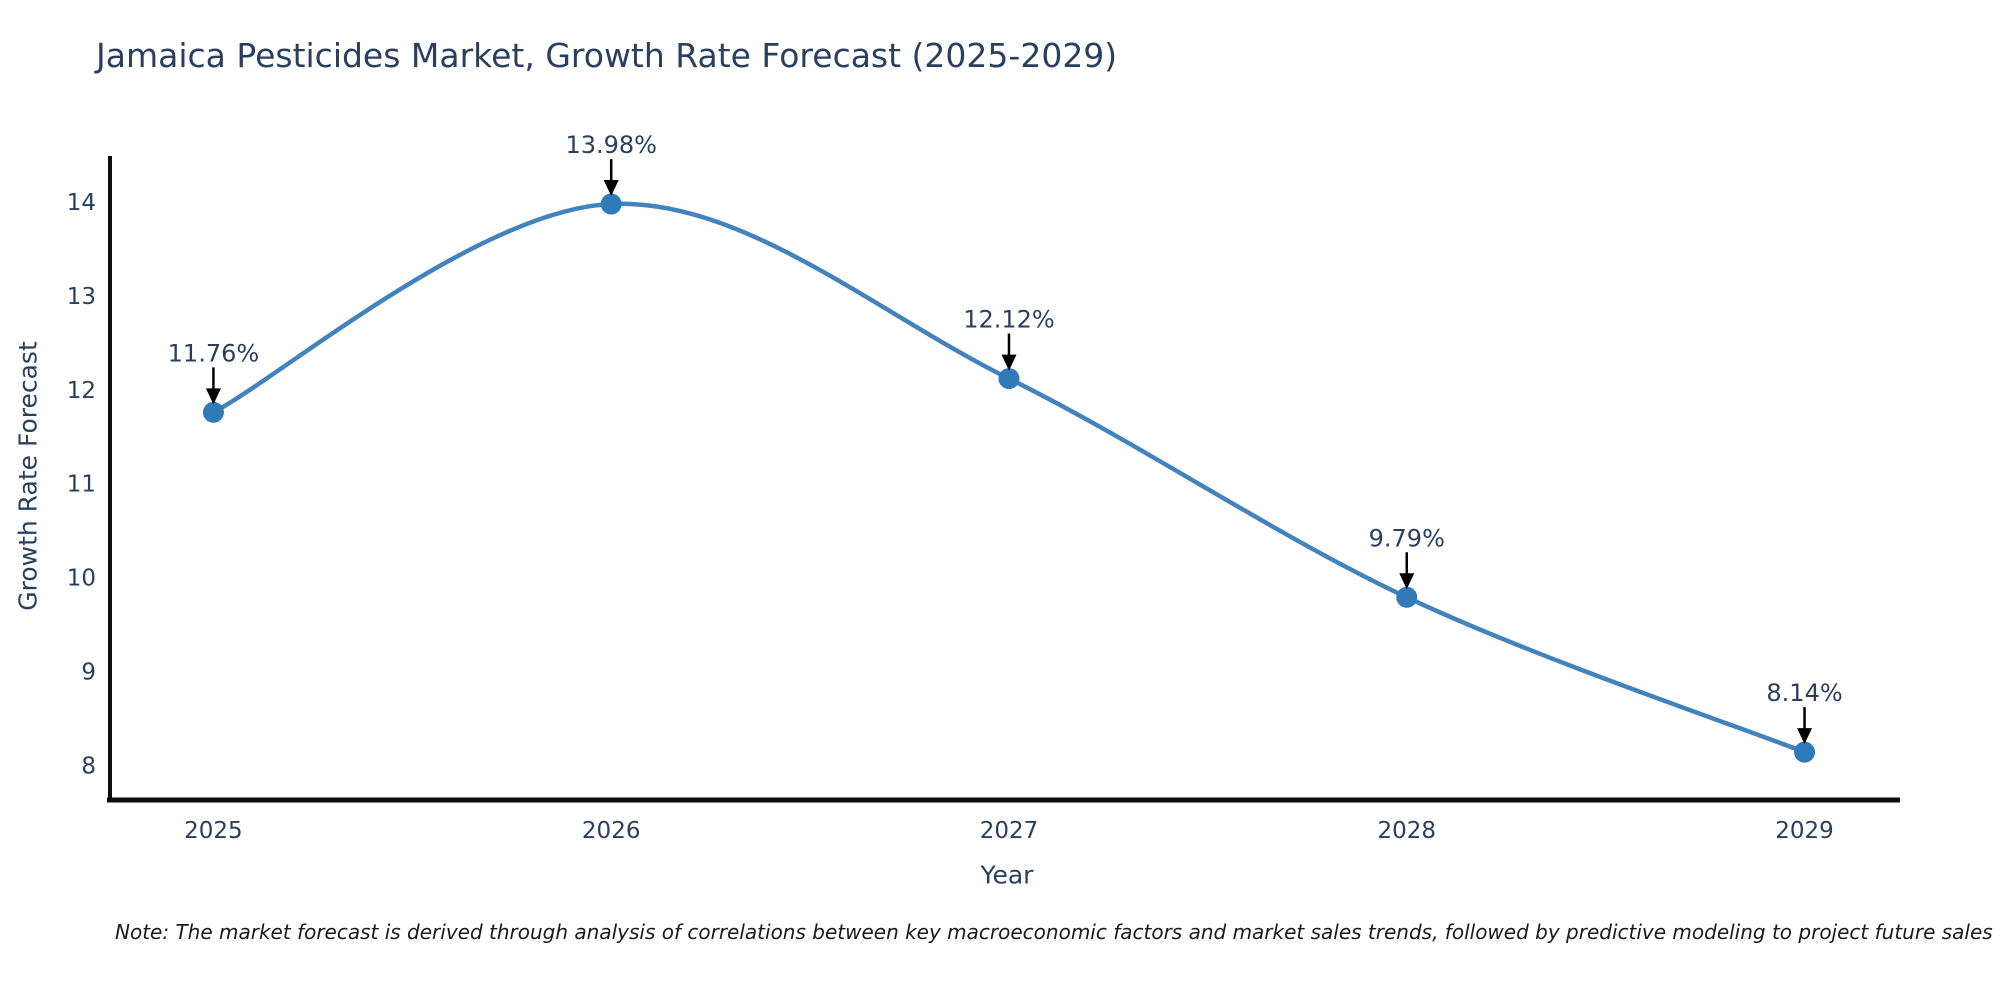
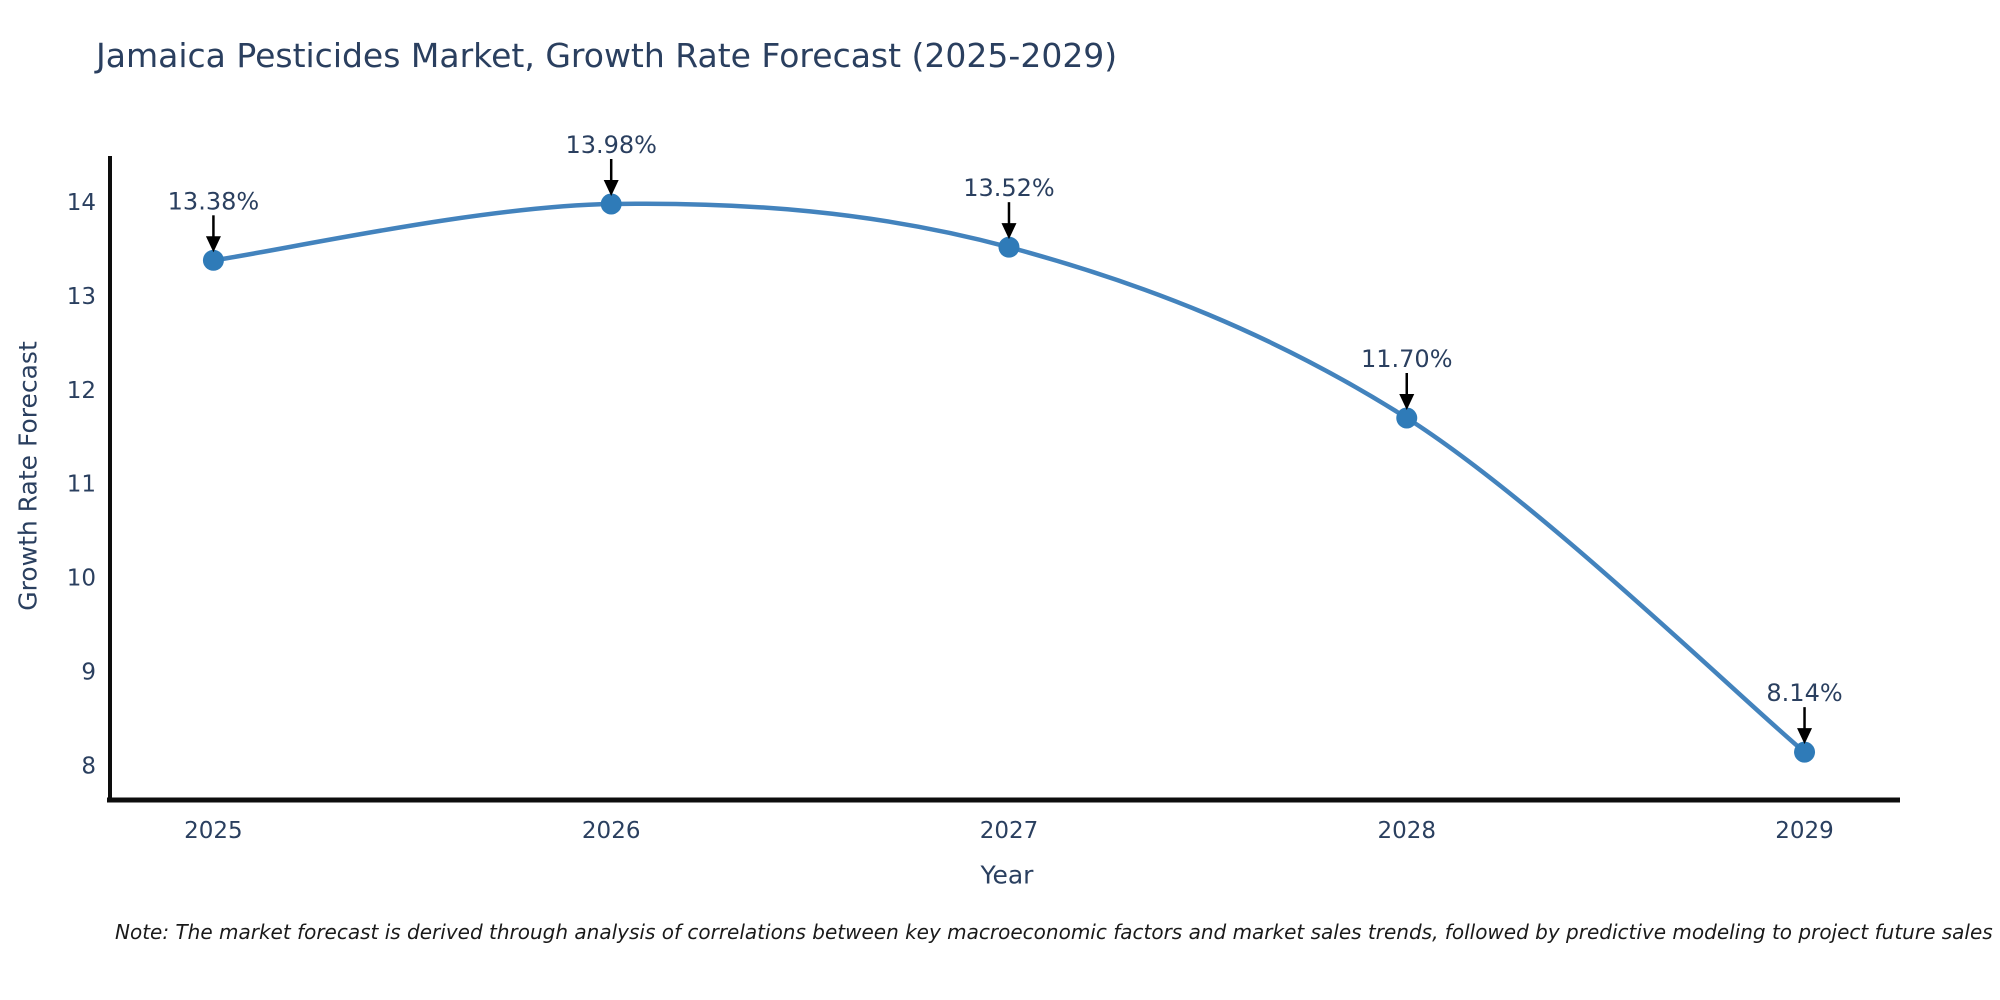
2025: 11.76% -> 13.38%
2027: 12.12% -> 13.52%
2028: 9.79% -> 11.70%
